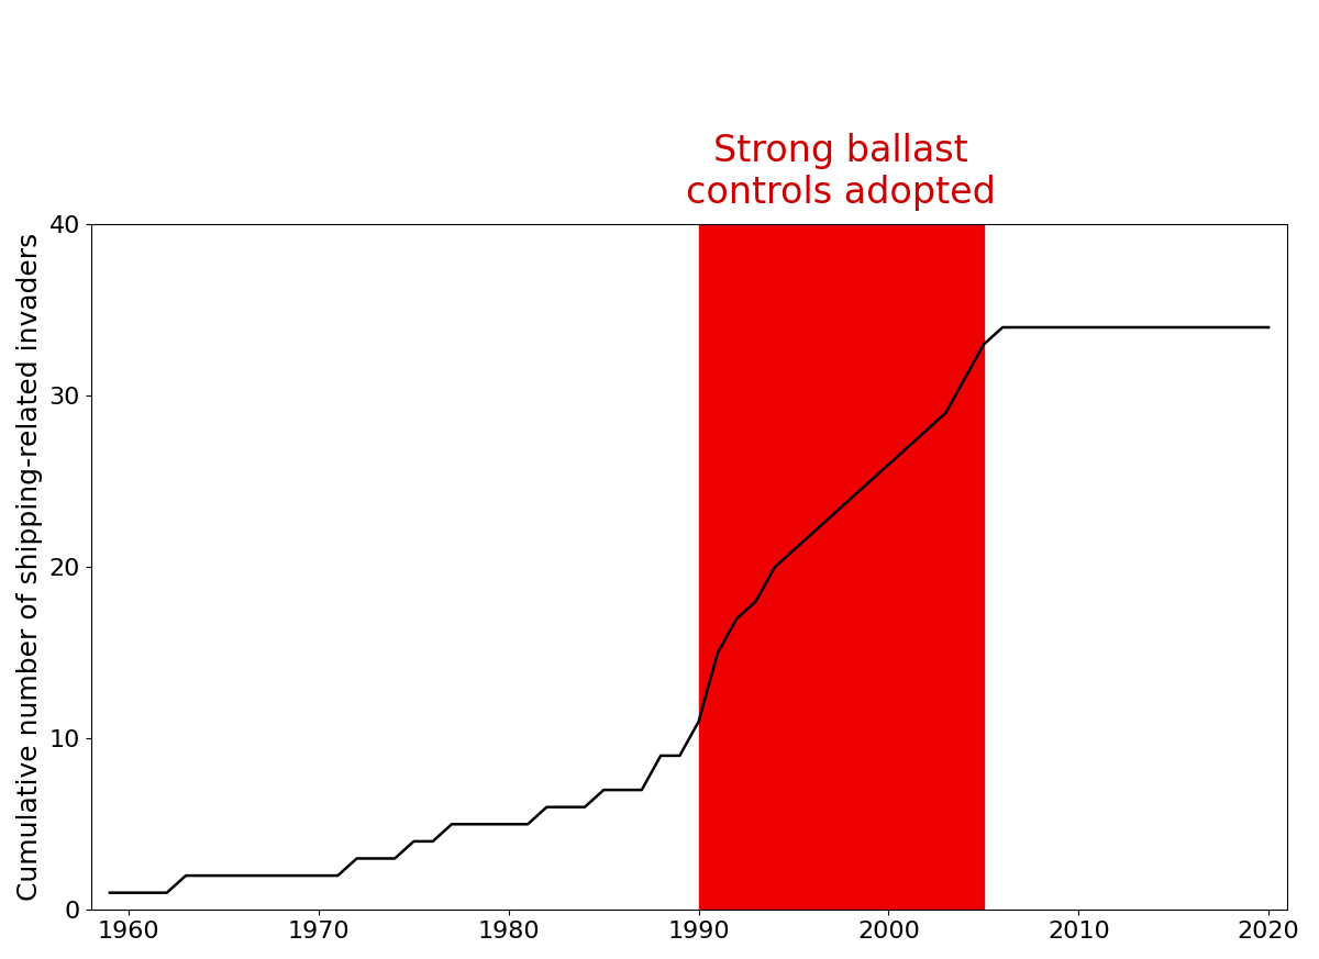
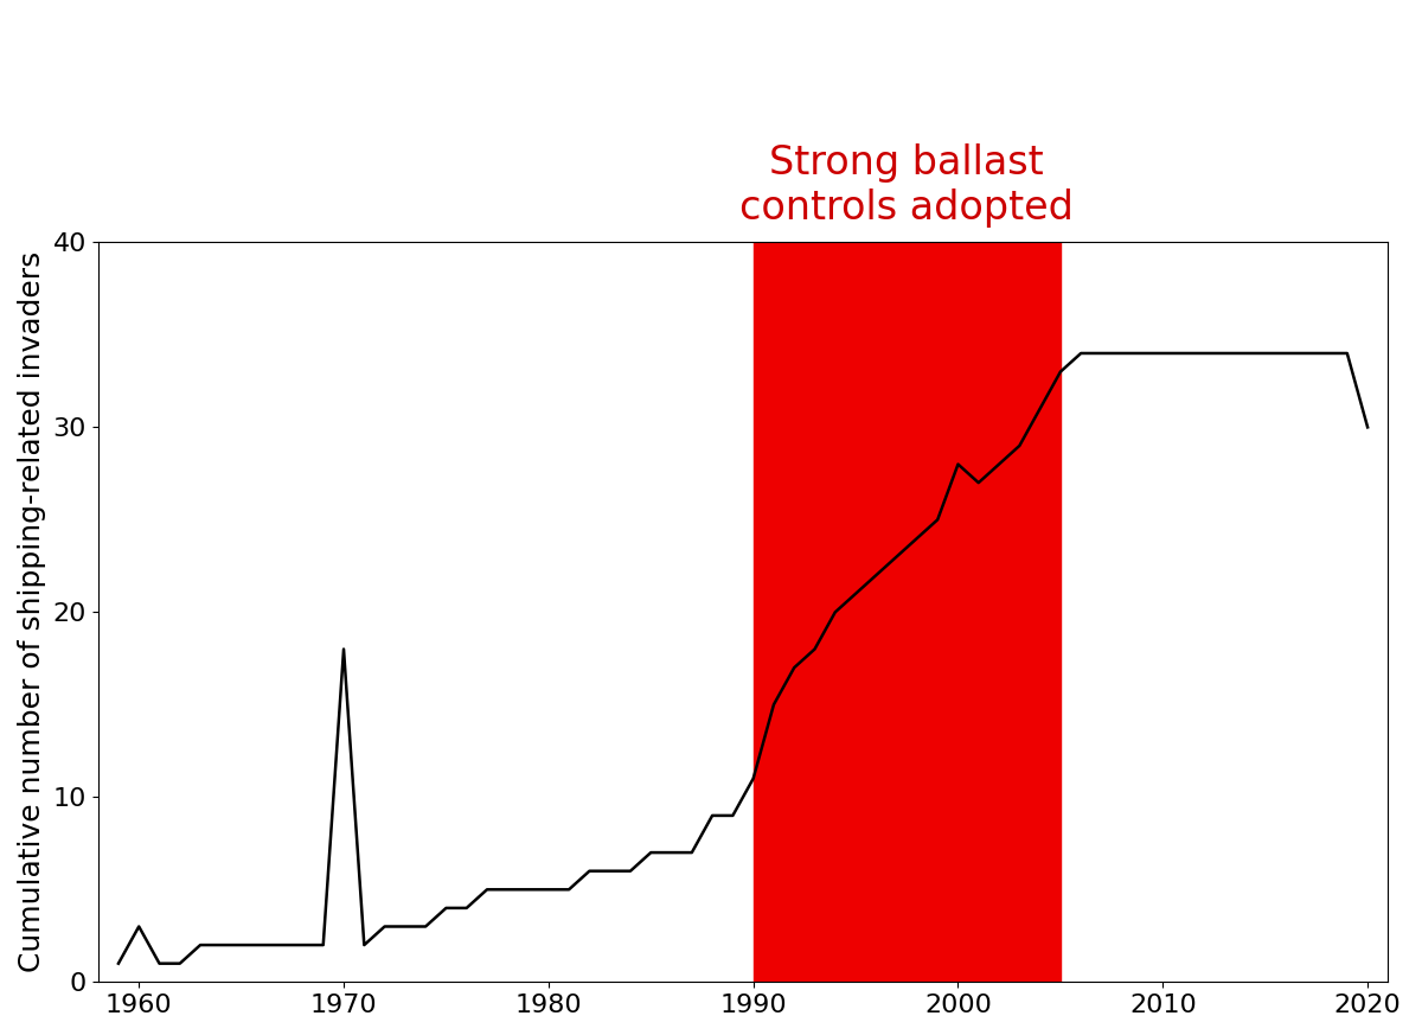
1960: 1 -> 3
1970: 2 -> 18
2000: 26 -> 28
2020: 34 -> 30
